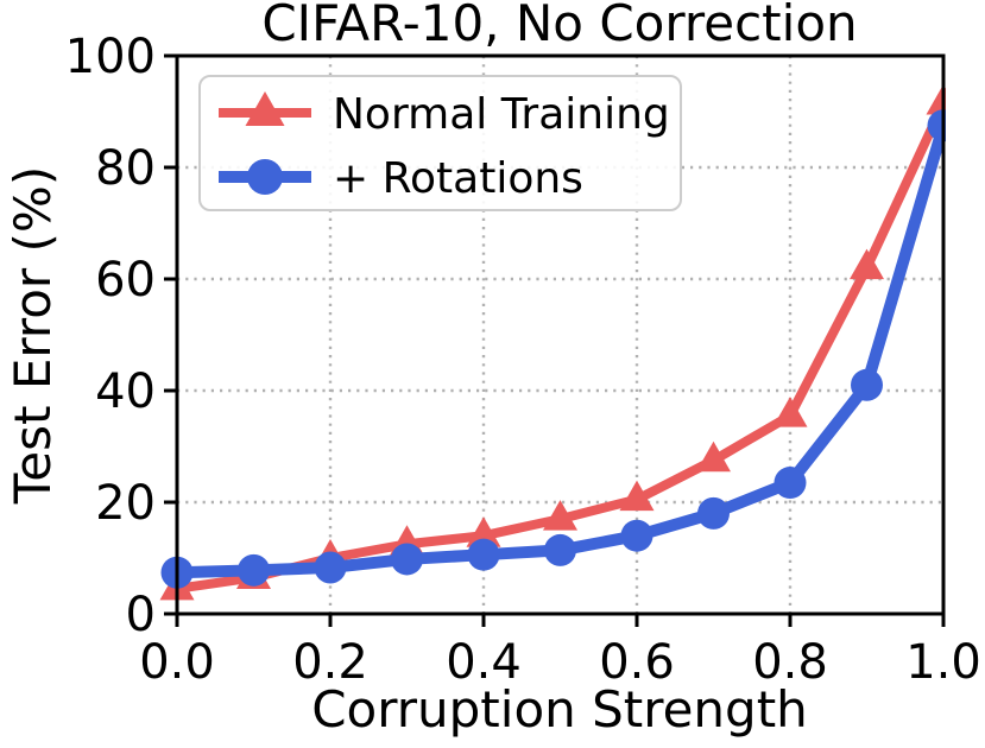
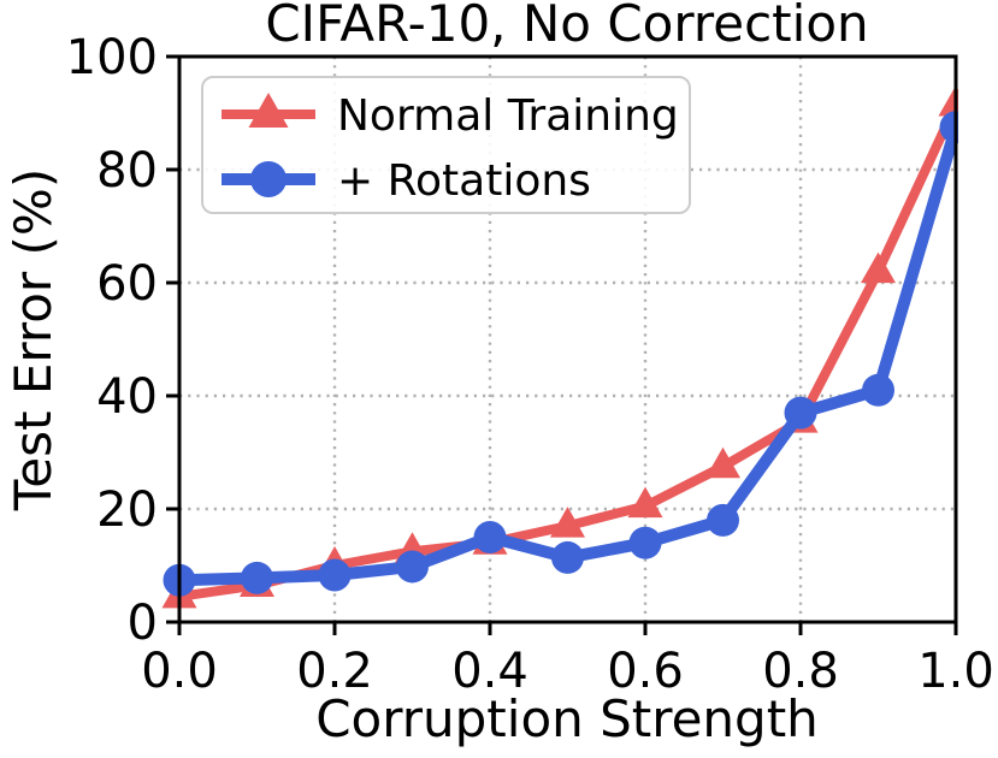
+ Rotations/0.4: 11 -> 15
+ Rotations/0.8: 24 -> 37
